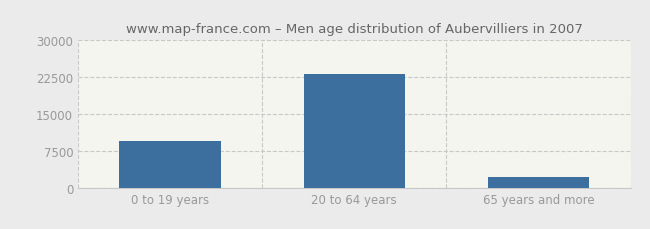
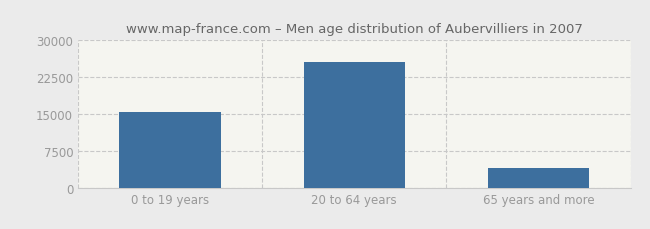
0 to 19 years: 9500 -> 15500
20 to 64 years: 23200 -> 25500
65 years and more: 2100 -> 4000
